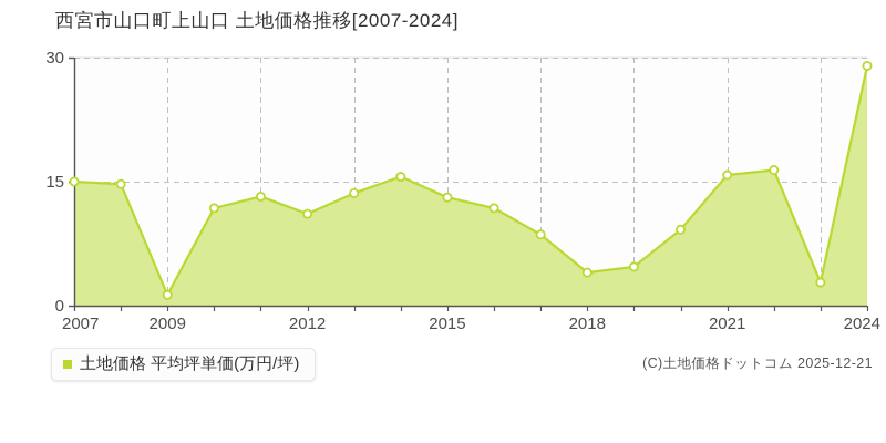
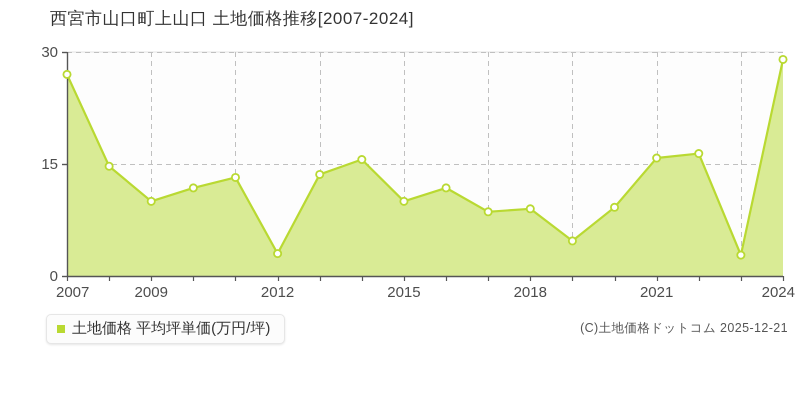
2007: 15 -> 27
2009: 1 -> 10
2012: 11 -> 3
2015: 13 -> 10
2018: 4 -> 9
